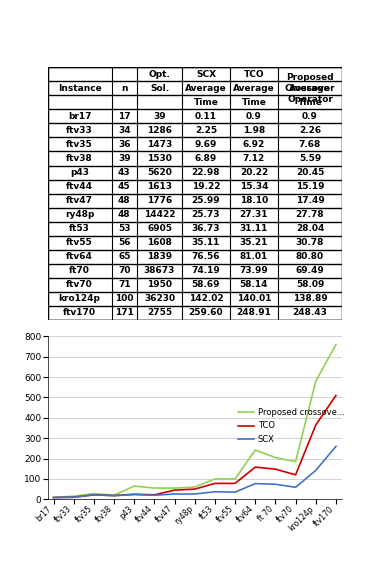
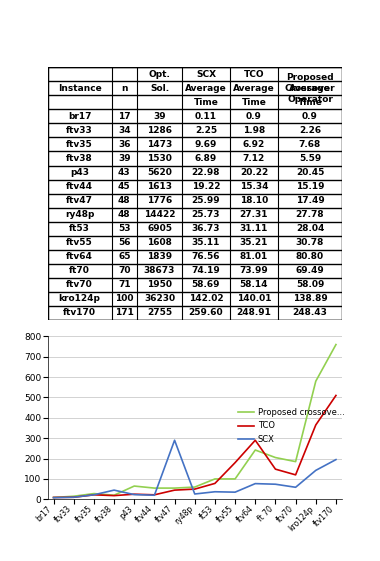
SCX/ftv38: 18 -> 45
SCX/ftv47: 26 -> 290
TCO/ftv55: 78 -> 180
TCO/ftv64: 158 -> 290
SCX/ftv170: 260 -> 195
